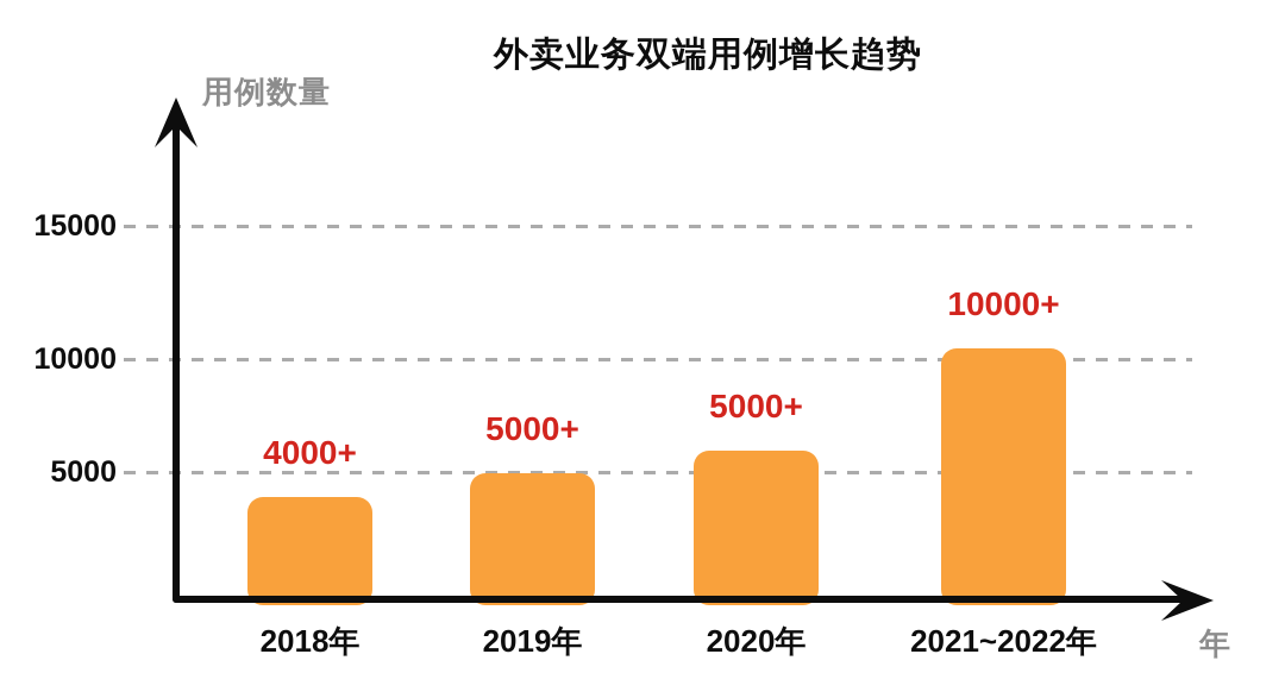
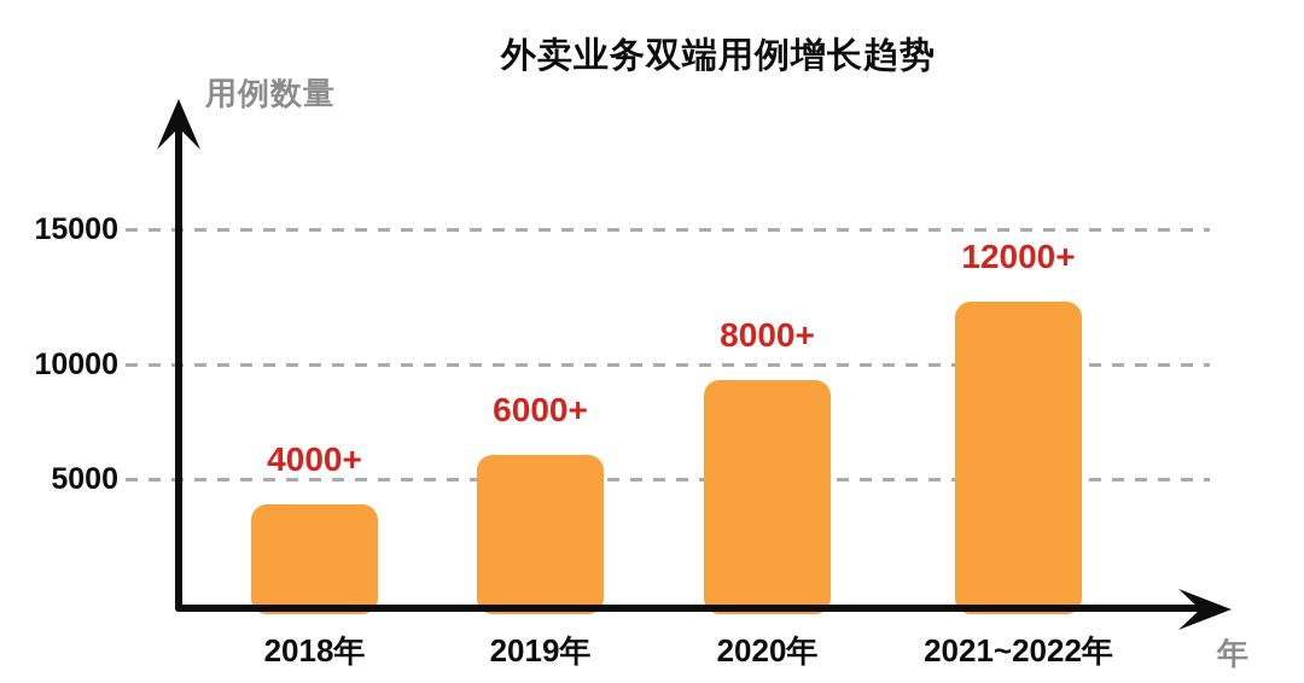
2019年: 5000 -> 6000
2020年: 5000 -> 8000
2021~2022年: 10000 -> 12000
